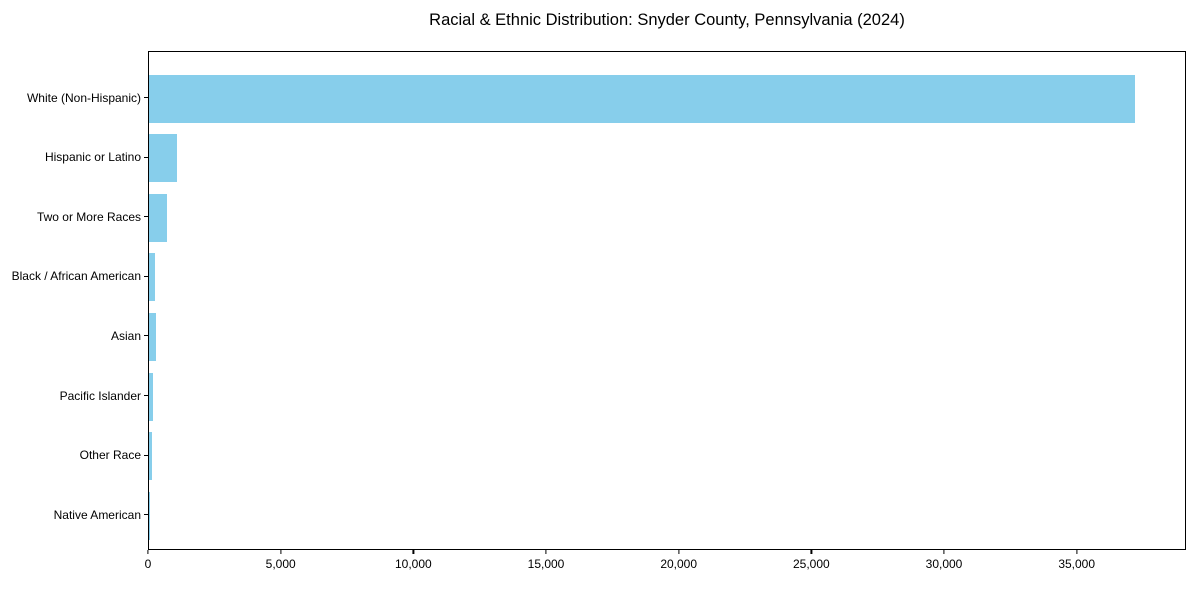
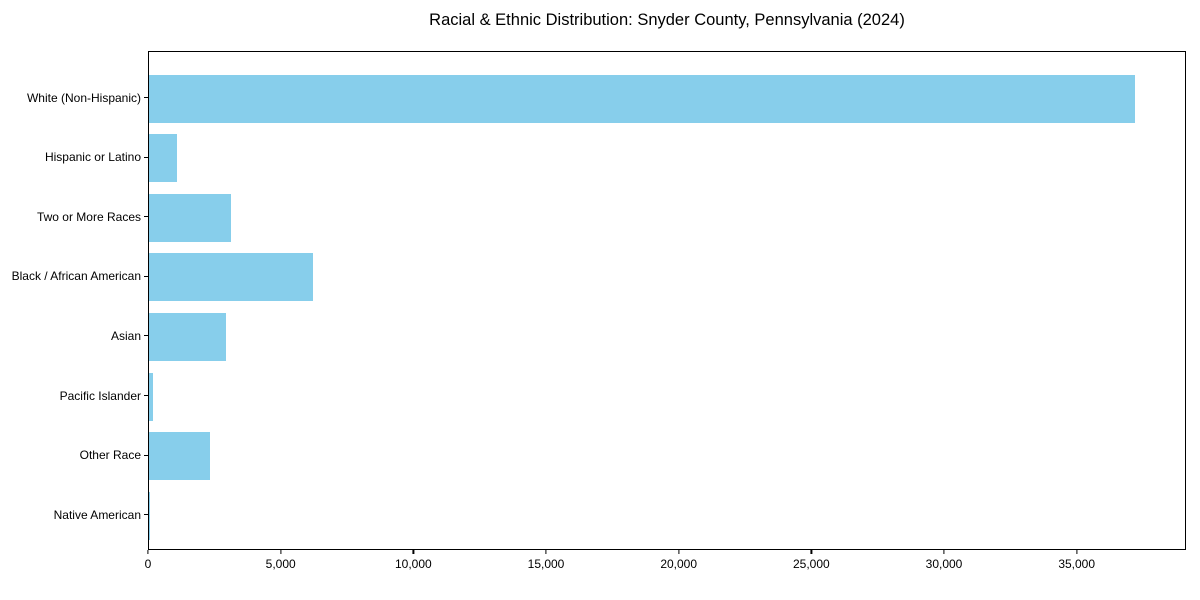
Two or More Races: 700 -> 3100
Black / African American: 200 -> 6200
Asian: 300 -> 2900
Other Race: 100 -> 2300
